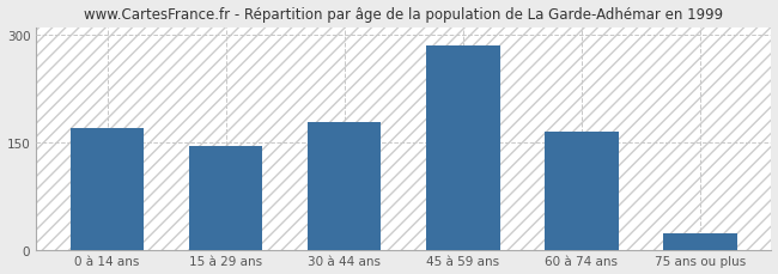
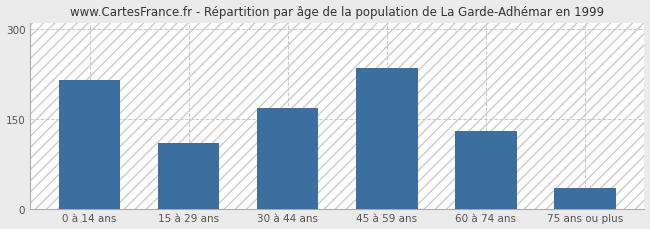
0 à 14 ans: 170 -> 214
15 à 29 ans: 145 -> 110
30 à 44 ans: 178 -> 168
45 à 59 ans: 285 -> 234
60 à 74 ans: 164 -> 130
75 ans ou plus: 22 -> 34
